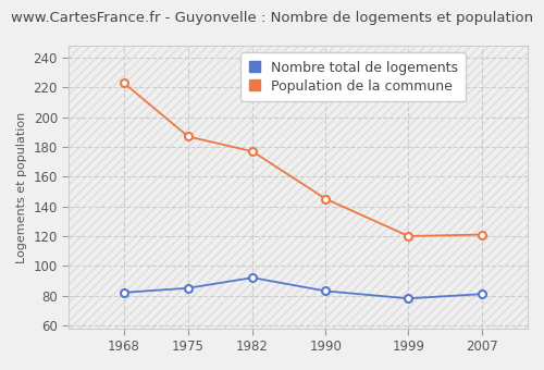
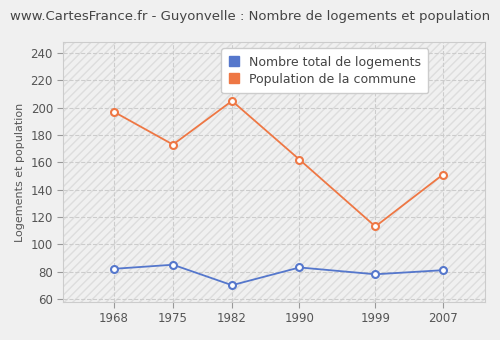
Population de la commune/1968: 223 -> 197
Population de la commune/1975: 187 -> 173
Nombre total de logements/1982: 92 -> 70
Population de la commune/1982: 177 -> 205
Population de la commune/1990: 145 -> 162
Population de la commune/1999: 120 -> 113
Population de la commune/2007: 121 -> 151
